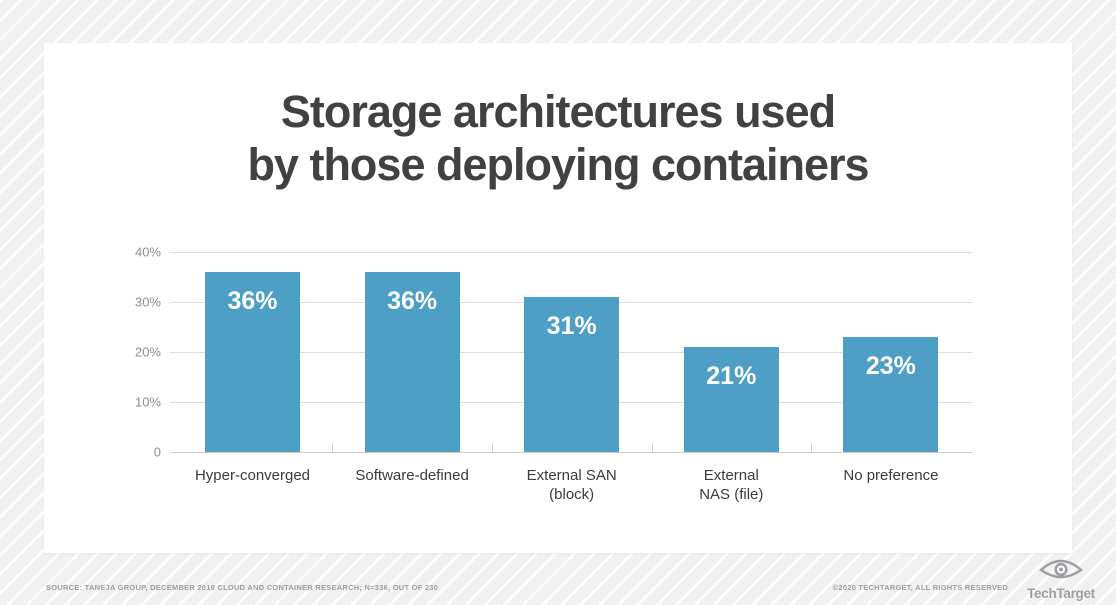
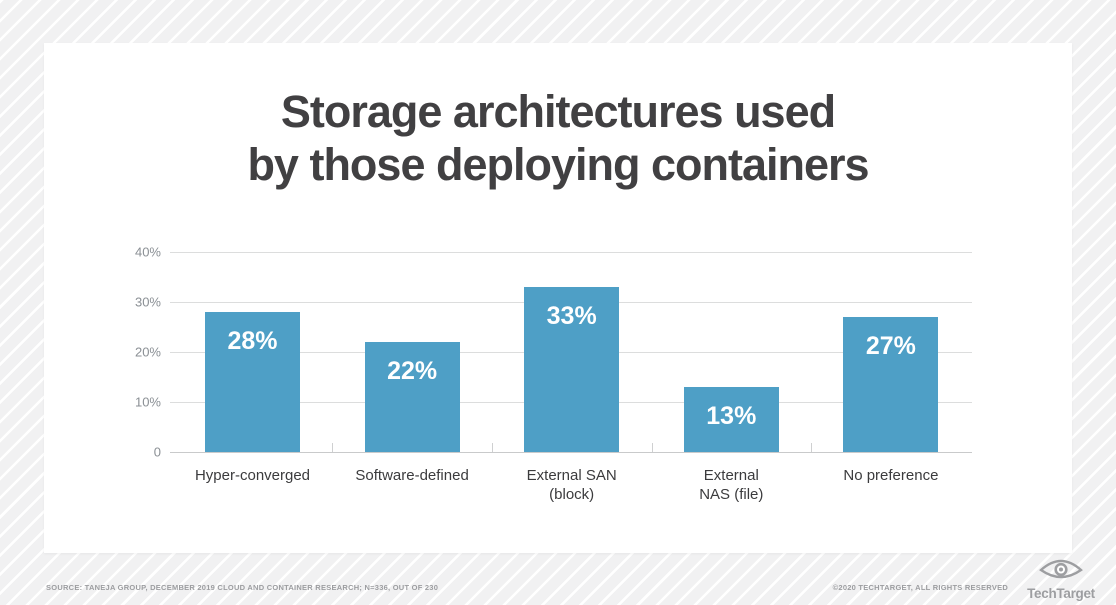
Hyper-converged: 36% -> 28%
Software-defined: 36% -> 22%
External SAN (block): 31% -> 33%
External NAS (file): 21% -> 13%
No preference: 23% -> 27%
